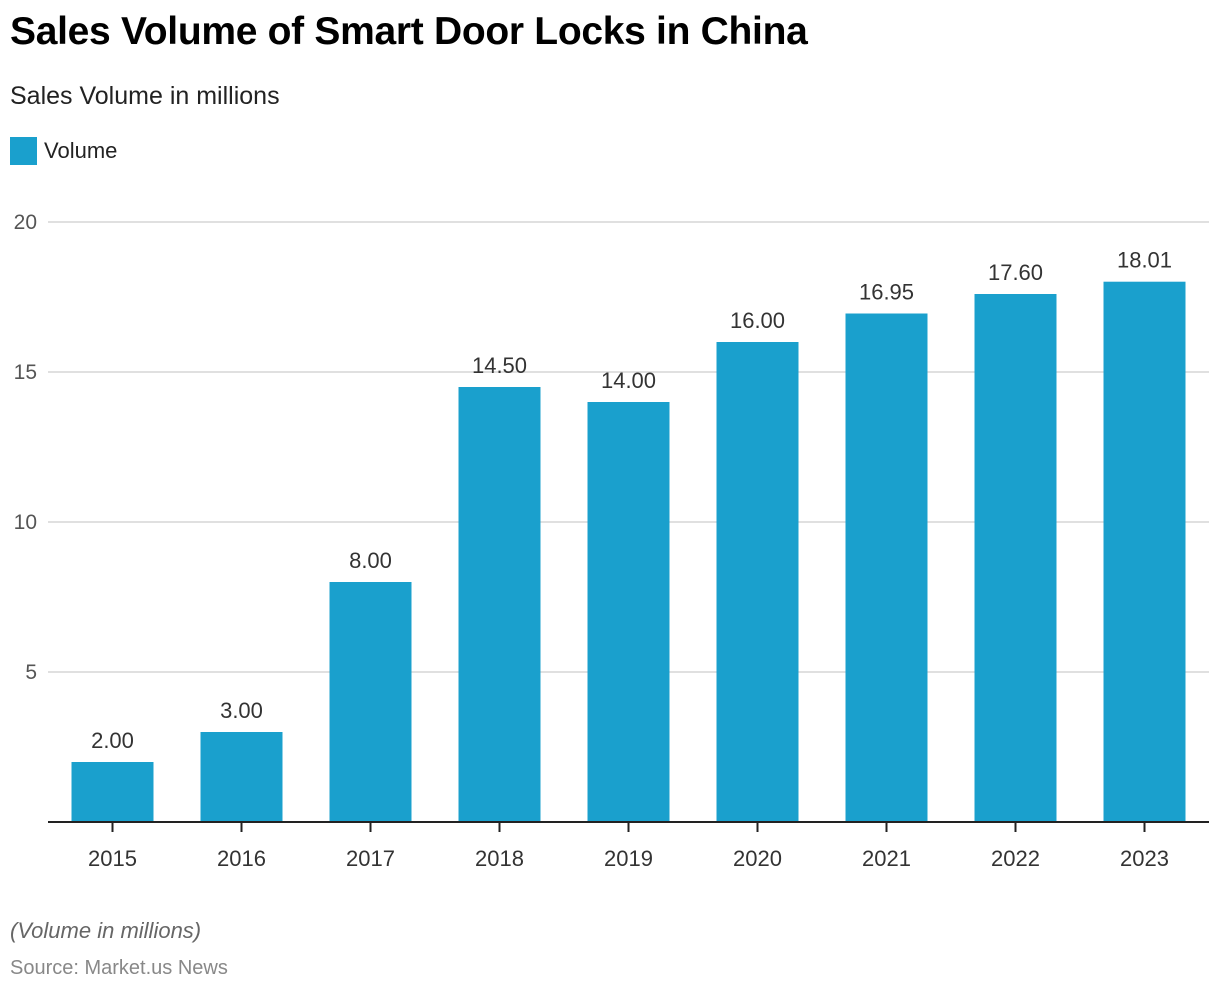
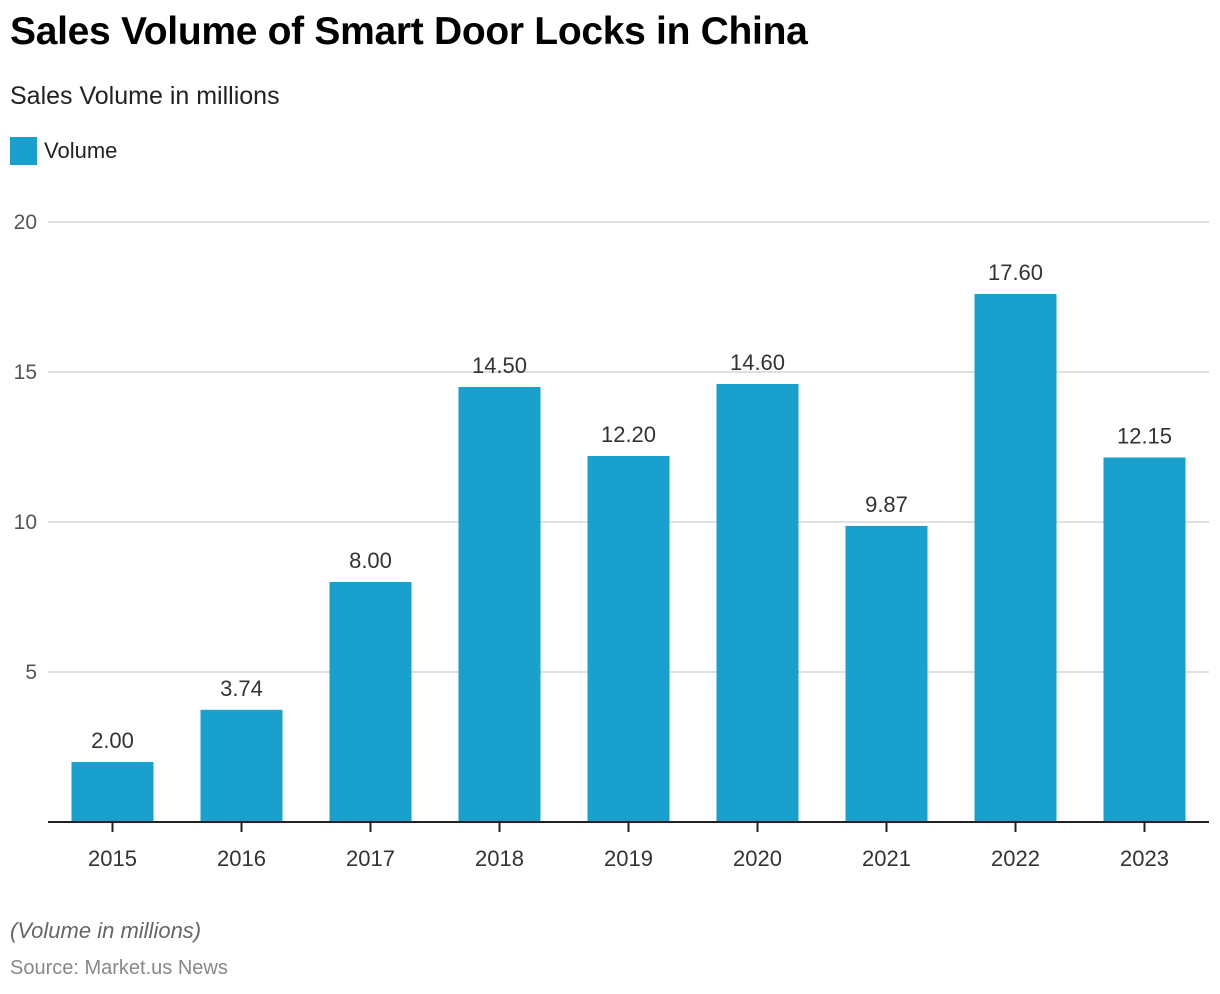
2016: 3.00 -> 3.74
2019: 14.00 -> 12.20
2020: 16.00 -> 14.60
2021: 16.95 -> 9.87
2023: 18.01 -> 12.15
